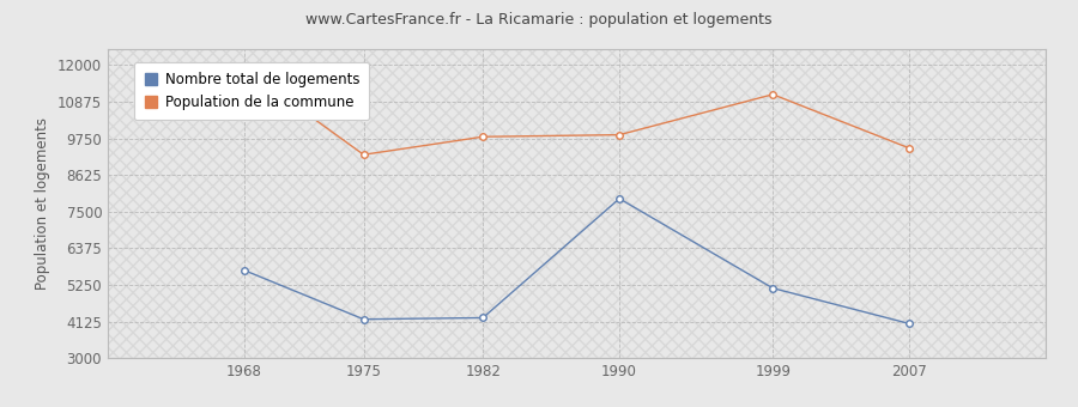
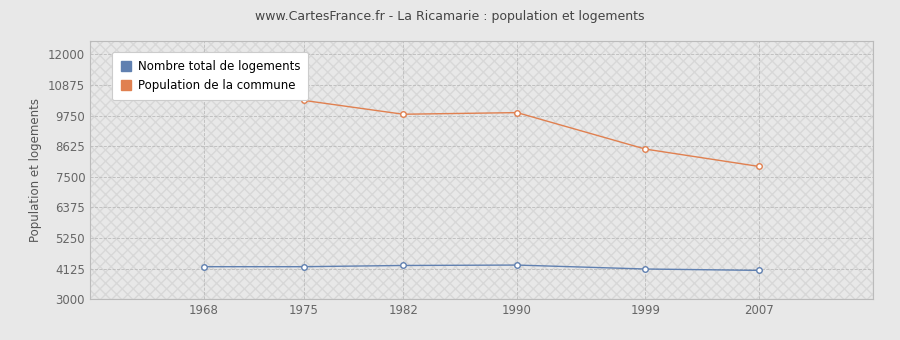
Nombre total de logements/1968: 5700 -> 4200
Population de la commune/1975: 9250 -> 10310
Nombre total de logements/1990: 7900 -> 4260
Nombre total de logements/1999: 5150 -> 4110
Population de la commune/1999: 11100 -> 8520
Population de la commune/2007: 9450 -> 7880
